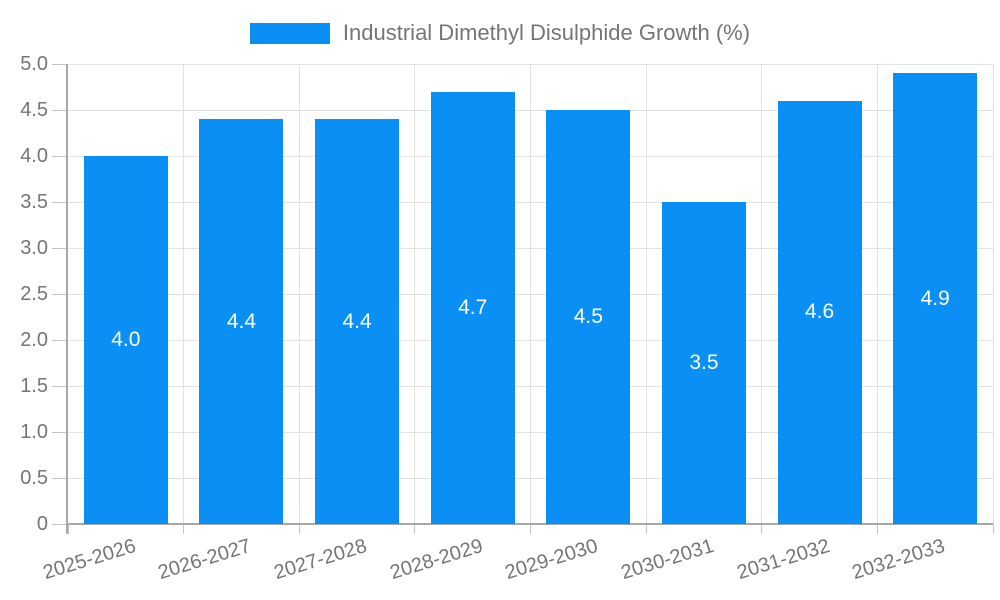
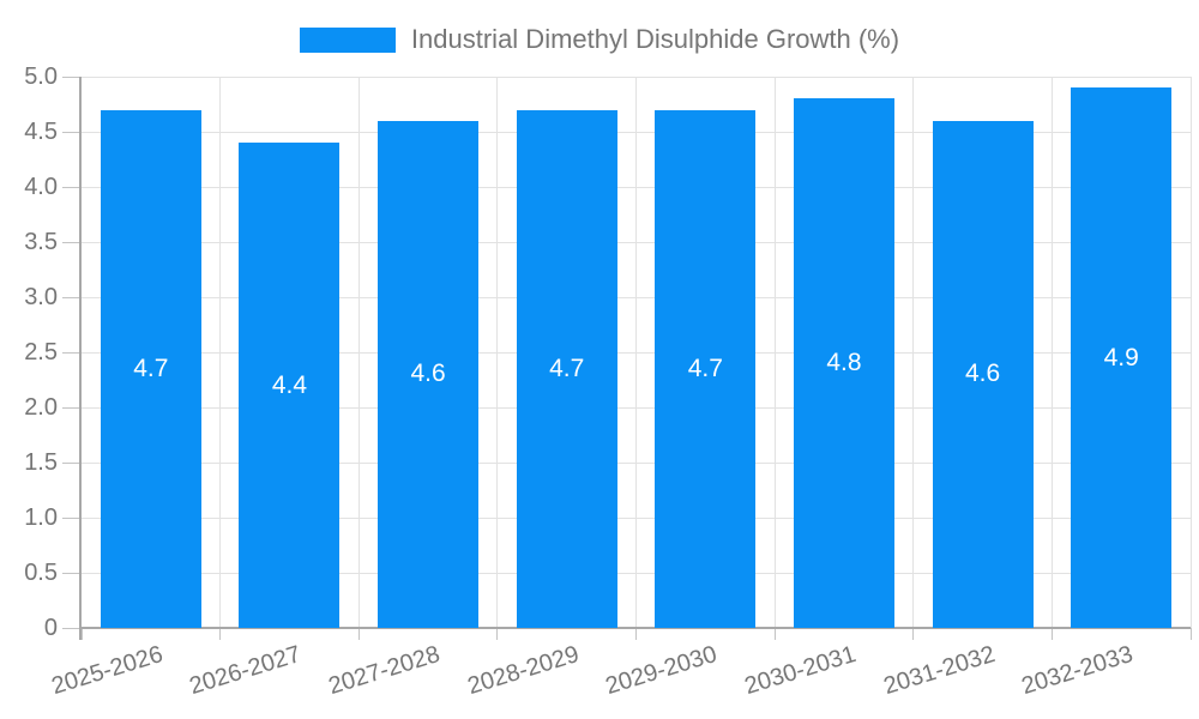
2025-2026: 4.0 -> 4.7
2027-2028: 4.4 -> 4.6
2029-2030: 4.5 -> 4.7
2030-2031: 3.5 -> 4.8
